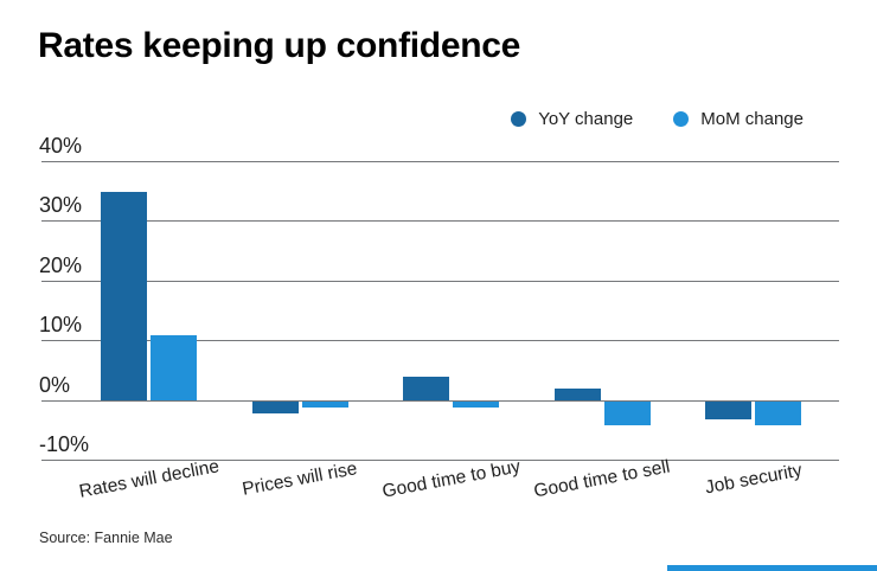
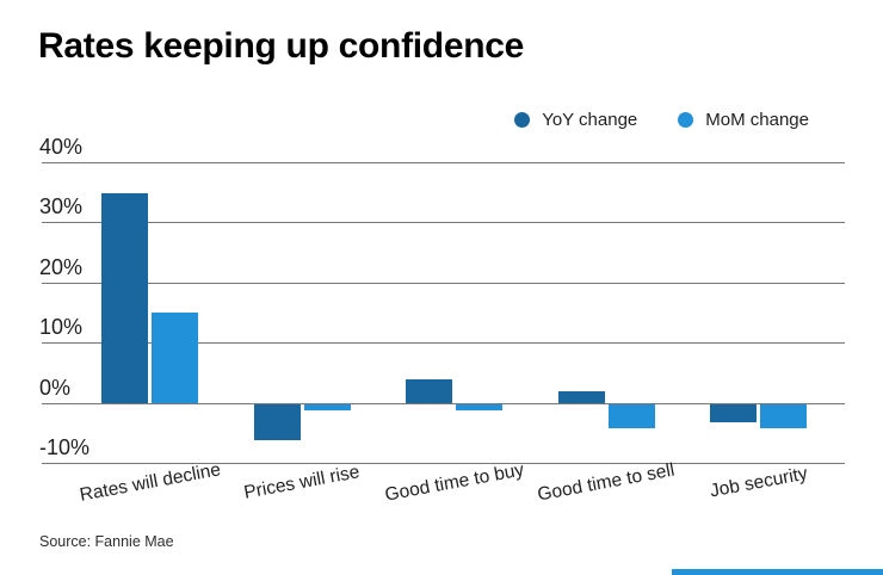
MoM change/Rates will decline: 11% -> 15%
YoY change/Prices will rise: -2% -> -6%
